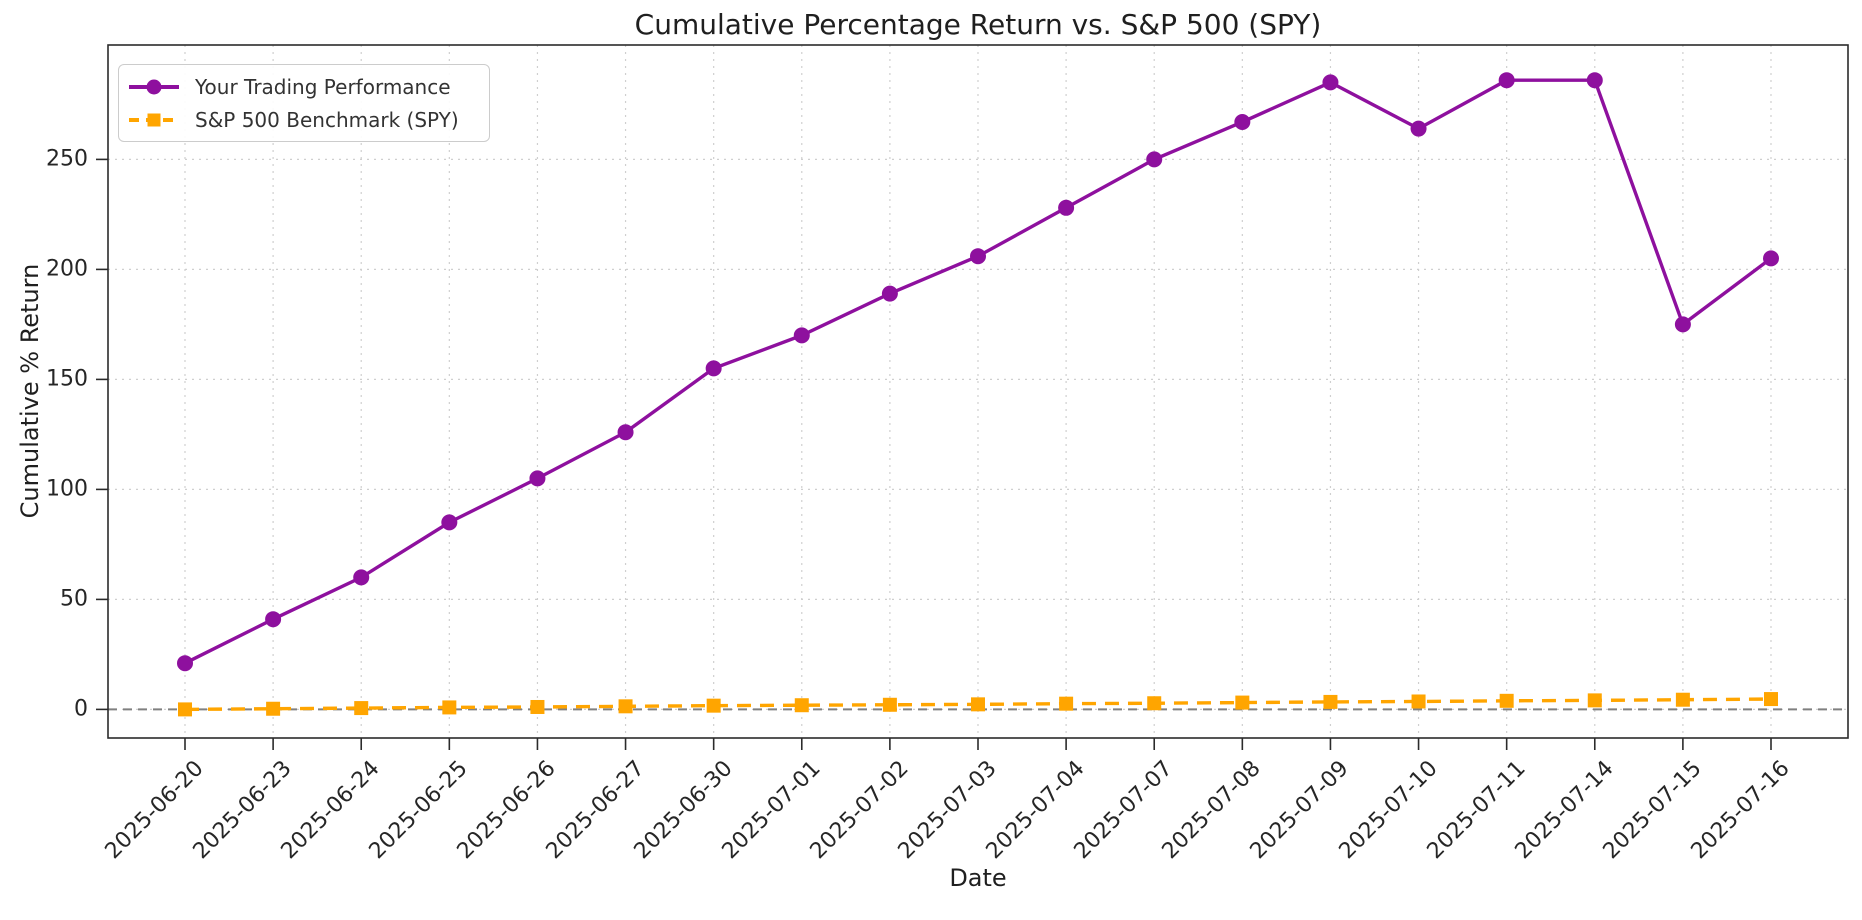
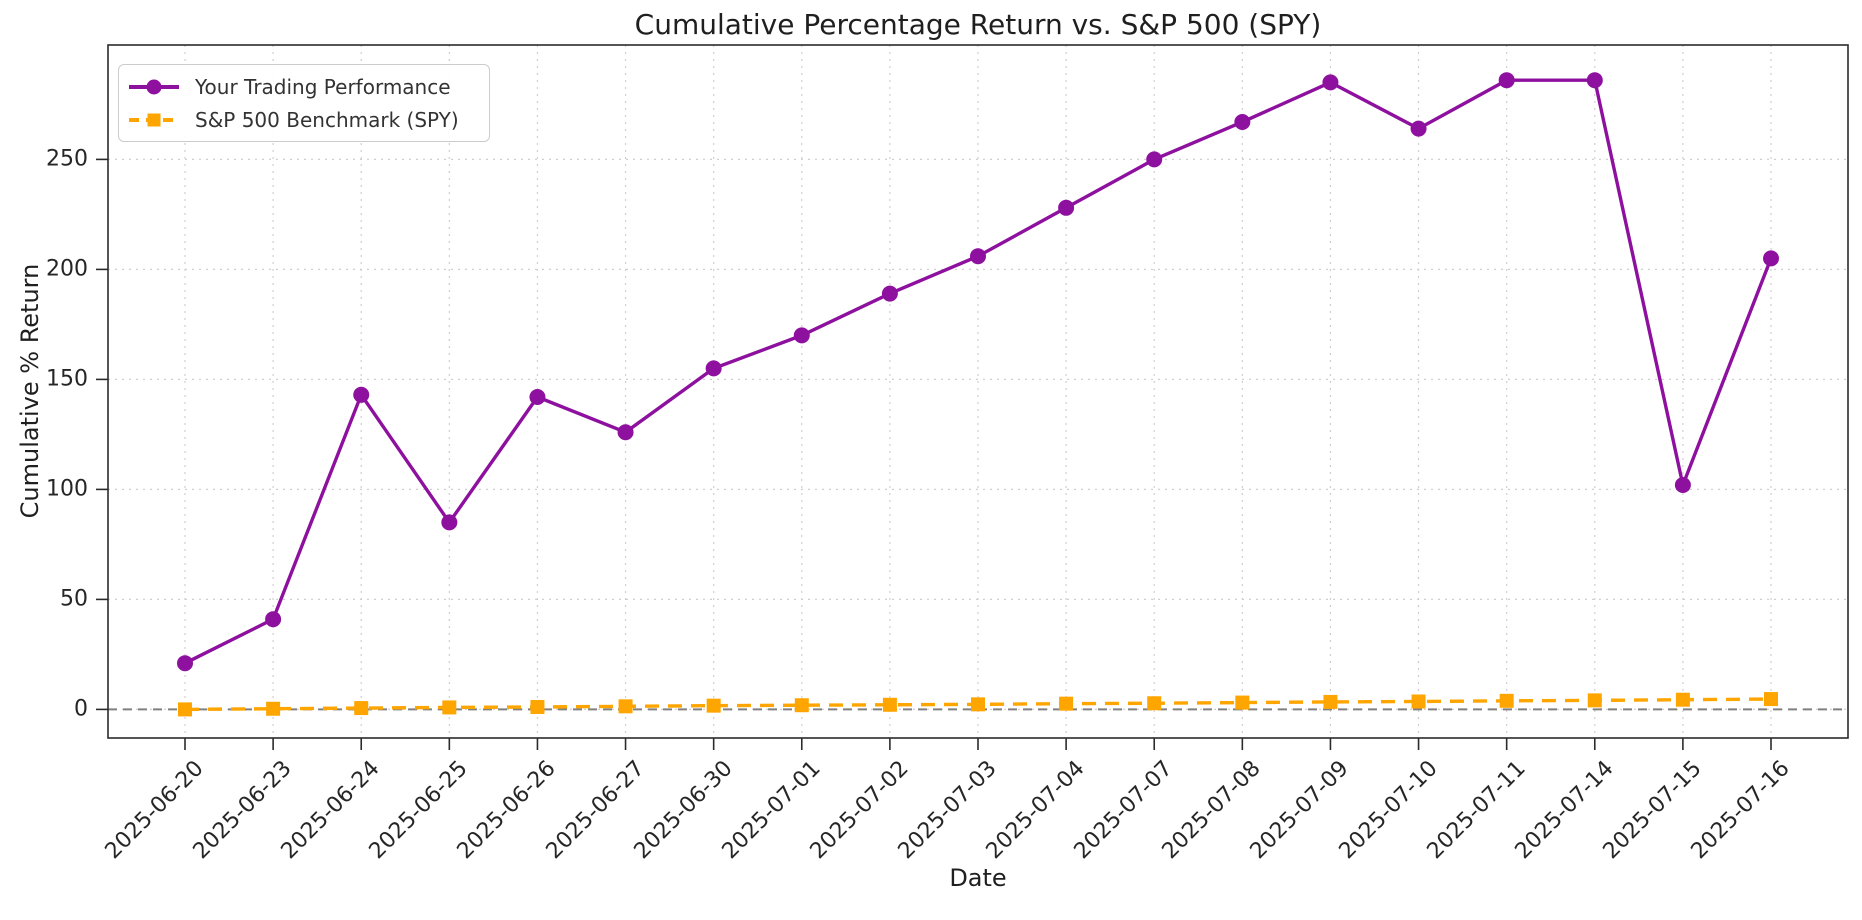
Your Trading Performance/2025-06-24: 60 -> 143
Your Trading Performance/2025-06-26: 105 -> 142
Your Trading Performance/2025-07-15: 175 -> 102
